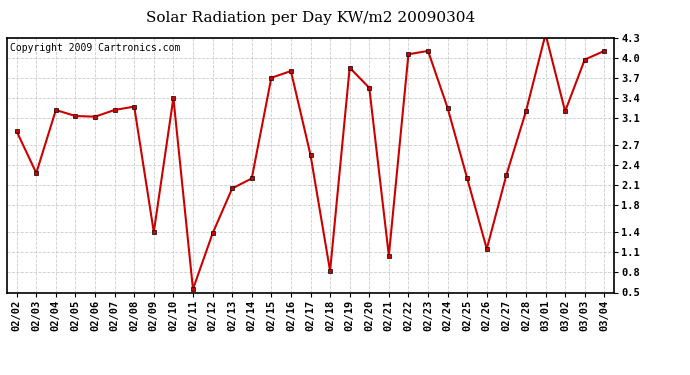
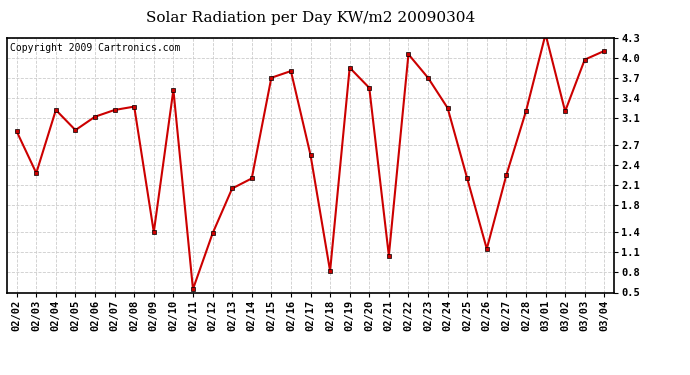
02/05: 3.13 -> 2.92
02/10: 3.40 -> 3.52
02/23: 4.10 -> 3.70
